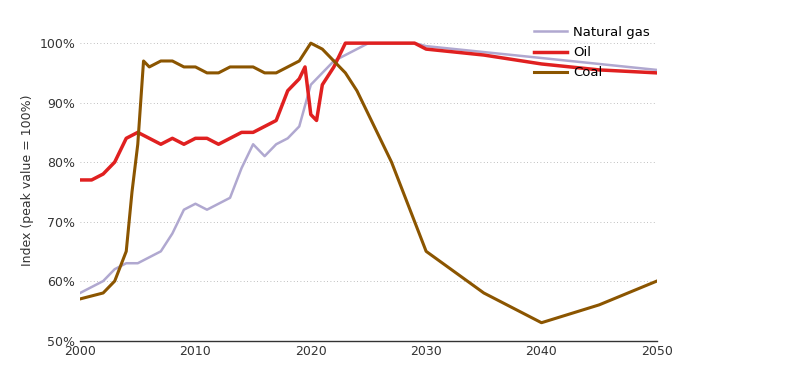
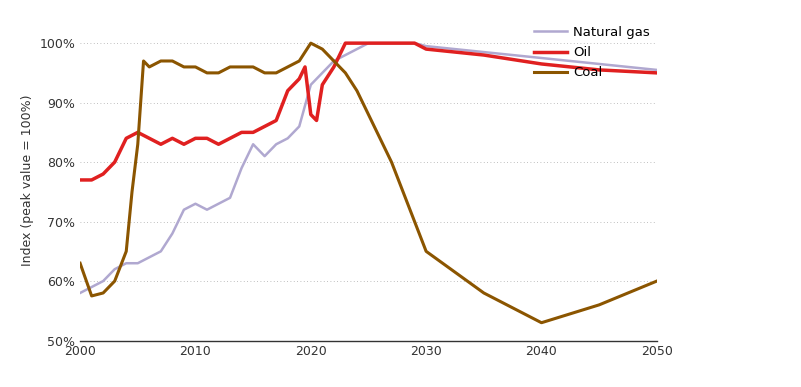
Coal/2000: 57.0% -> 63.0%
